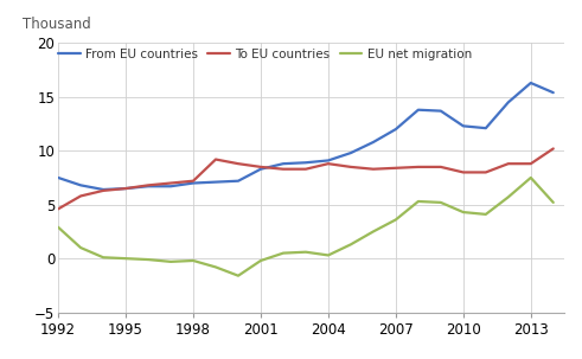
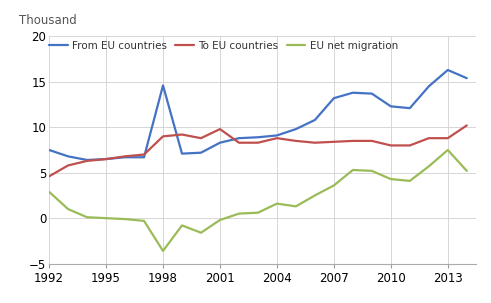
From EU countries/1998: 7.0 -> 14.6
To EU countries/1998: 7.2 -> 9.0
EU net migration/1998: -0.2 -> -3.6
To EU countries/2001: 8.5 -> 9.8
EU net migration/2004: 0.3 -> 1.6
From EU countries/2007: 12.0 -> 13.2
